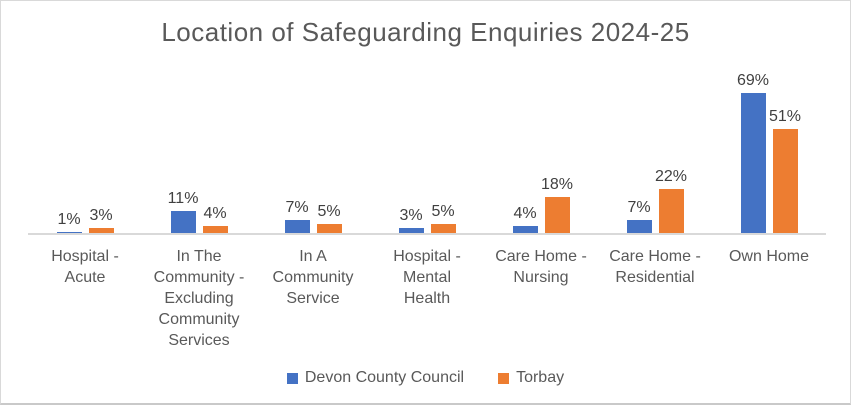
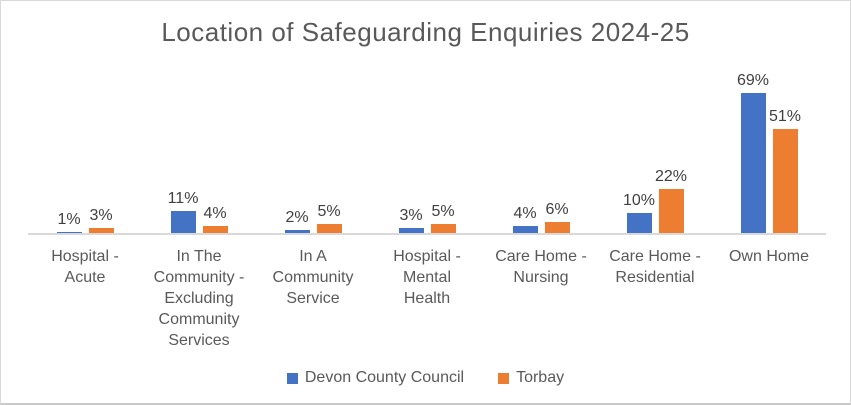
Devon County Council/In A Community Service: 7% -> 2%
Torbay/Care Home - Nursing: 18% -> 6%
Devon County Council/Care Home - Residential: 7% -> 10%
